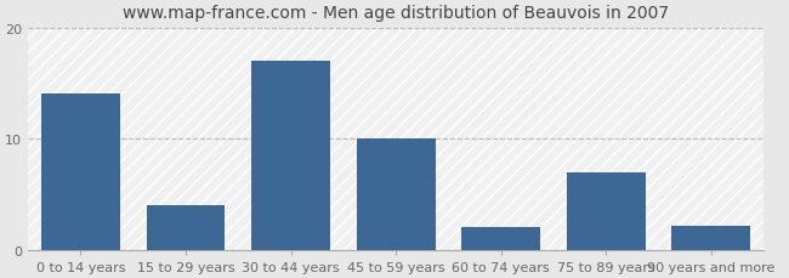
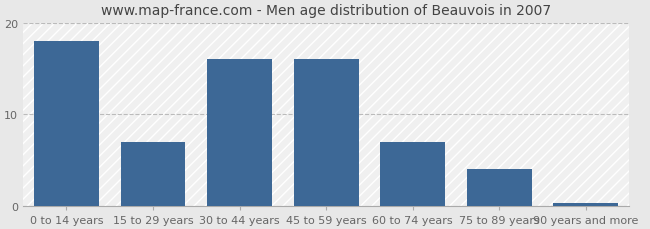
0 to 14 years: 14.0 -> 18.0
15 to 29 years: 4.0 -> 7.0
30 to 44 years: 17.0 -> 16.0
45 to 59 years: 10.0 -> 16.0
60 to 74 years: 2.0 -> 7.0
75 to 89 years: 7.0 -> 4.0
90 years and more: 2.2 -> 0.3
